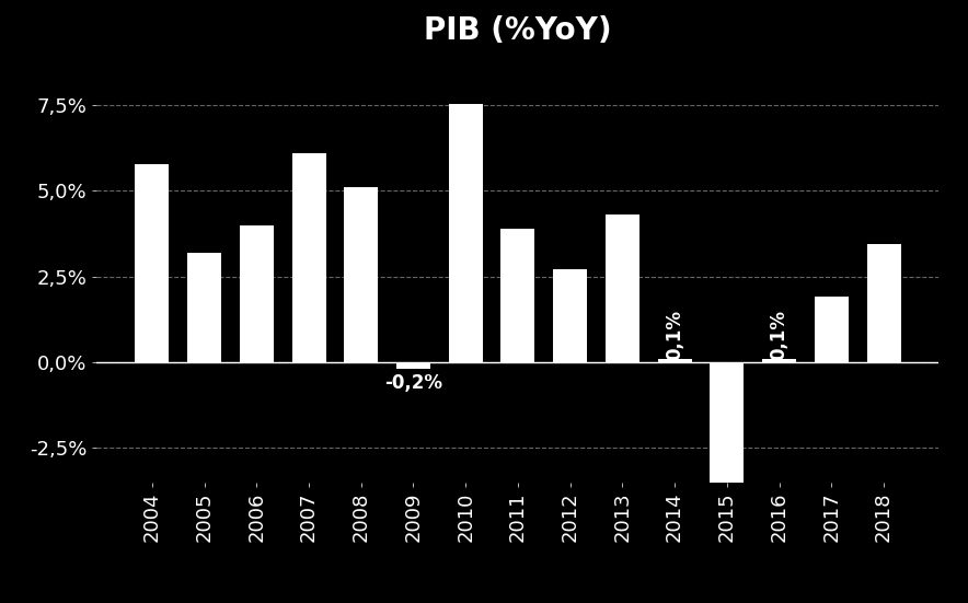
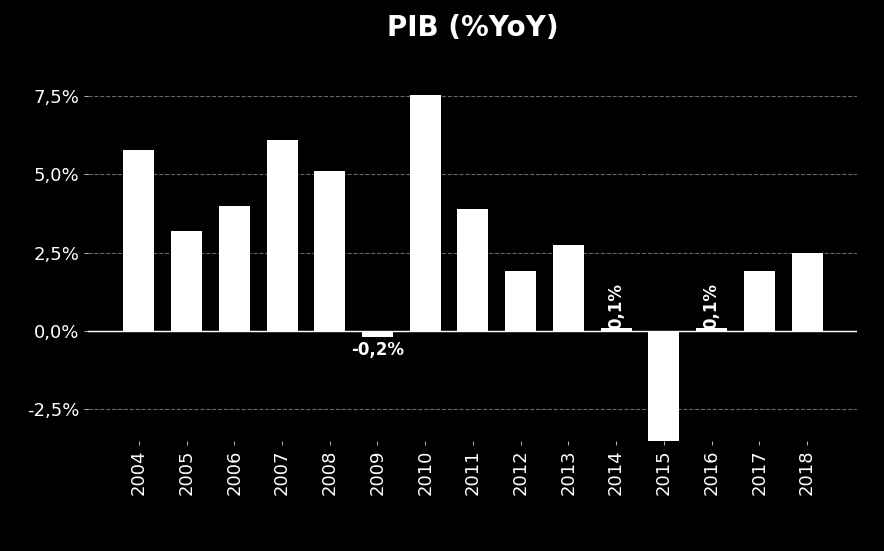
2012: 2,70% -> 1,90%
2013: 4,30% -> 2,75%
2018: 3,45% -> 2,50%
